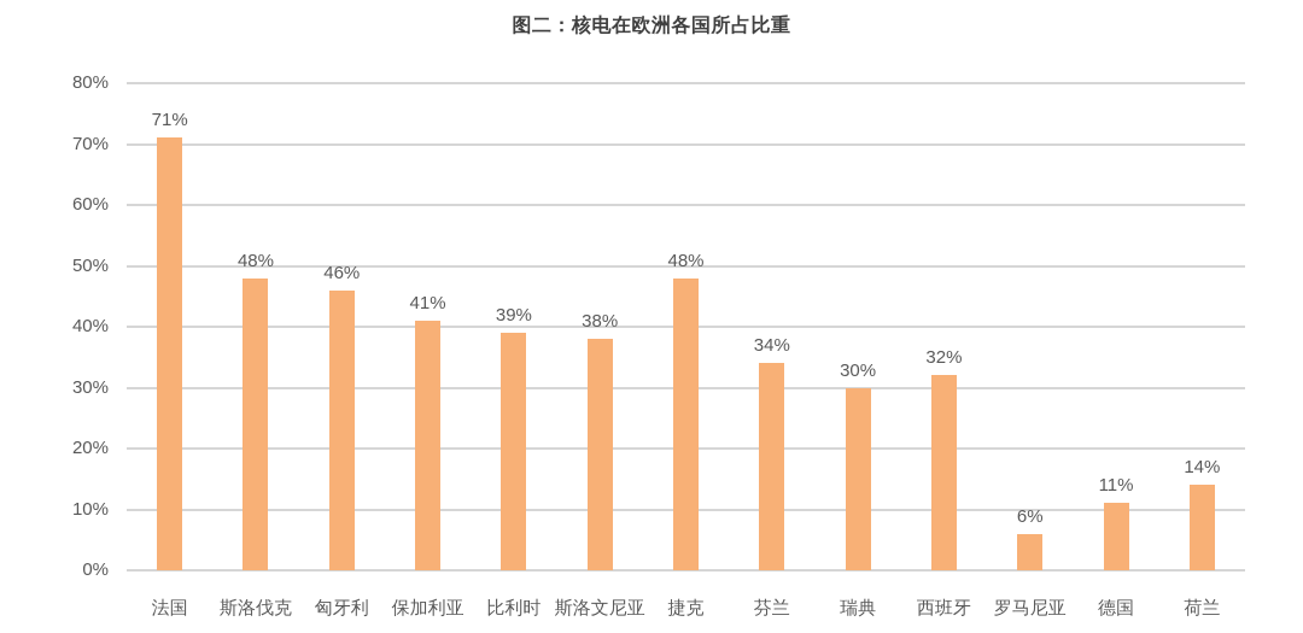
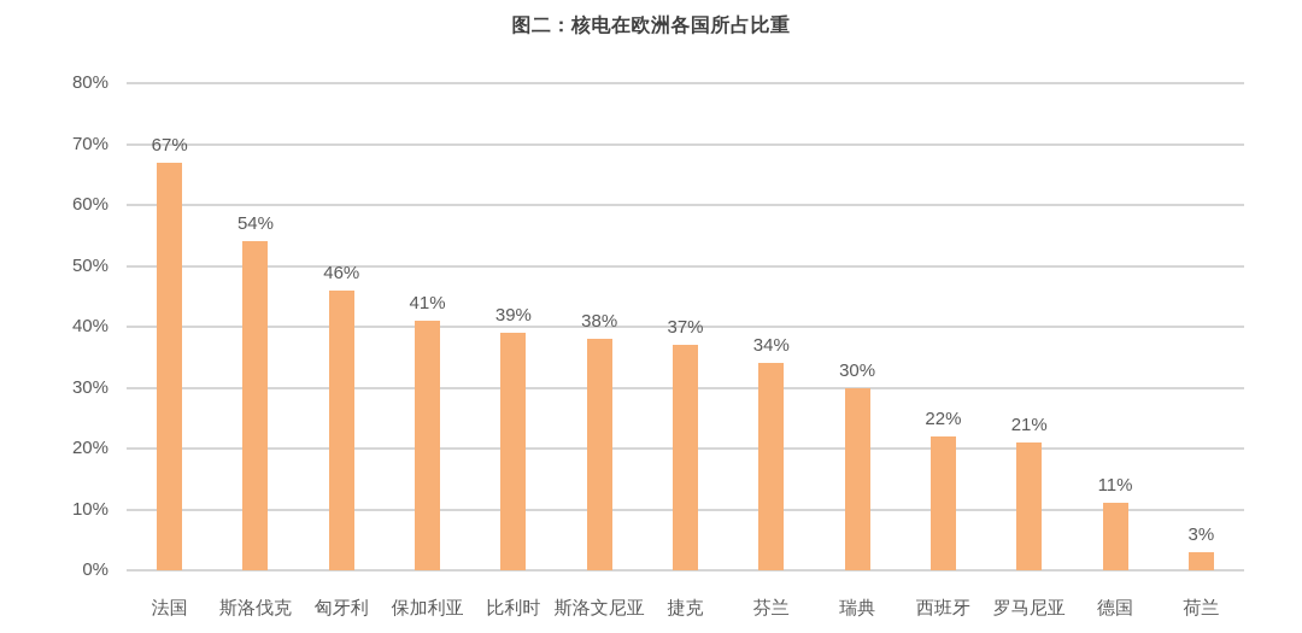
法国: 71% -> 67%
斯洛伐克: 48% -> 54%
捷克: 48% -> 37%
西班牙: 32% -> 22%
罗马尼亚: 6% -> 21%
荷兰: 14% -> 3%
